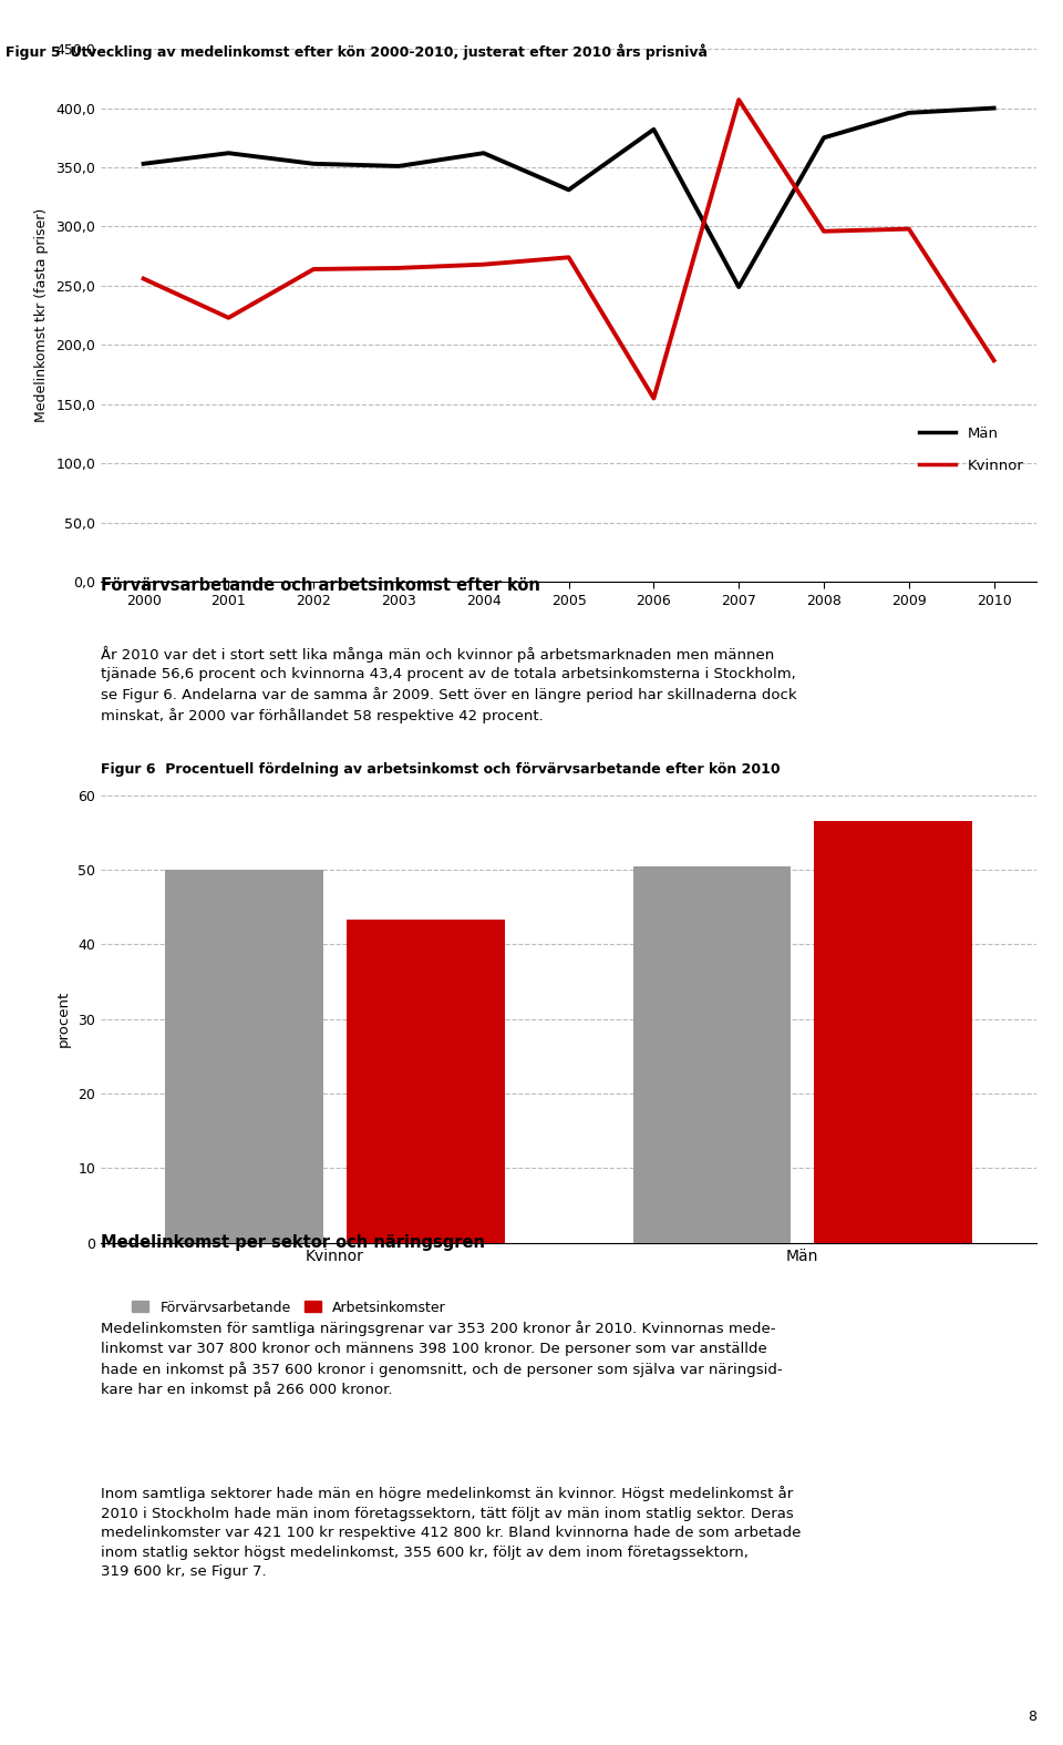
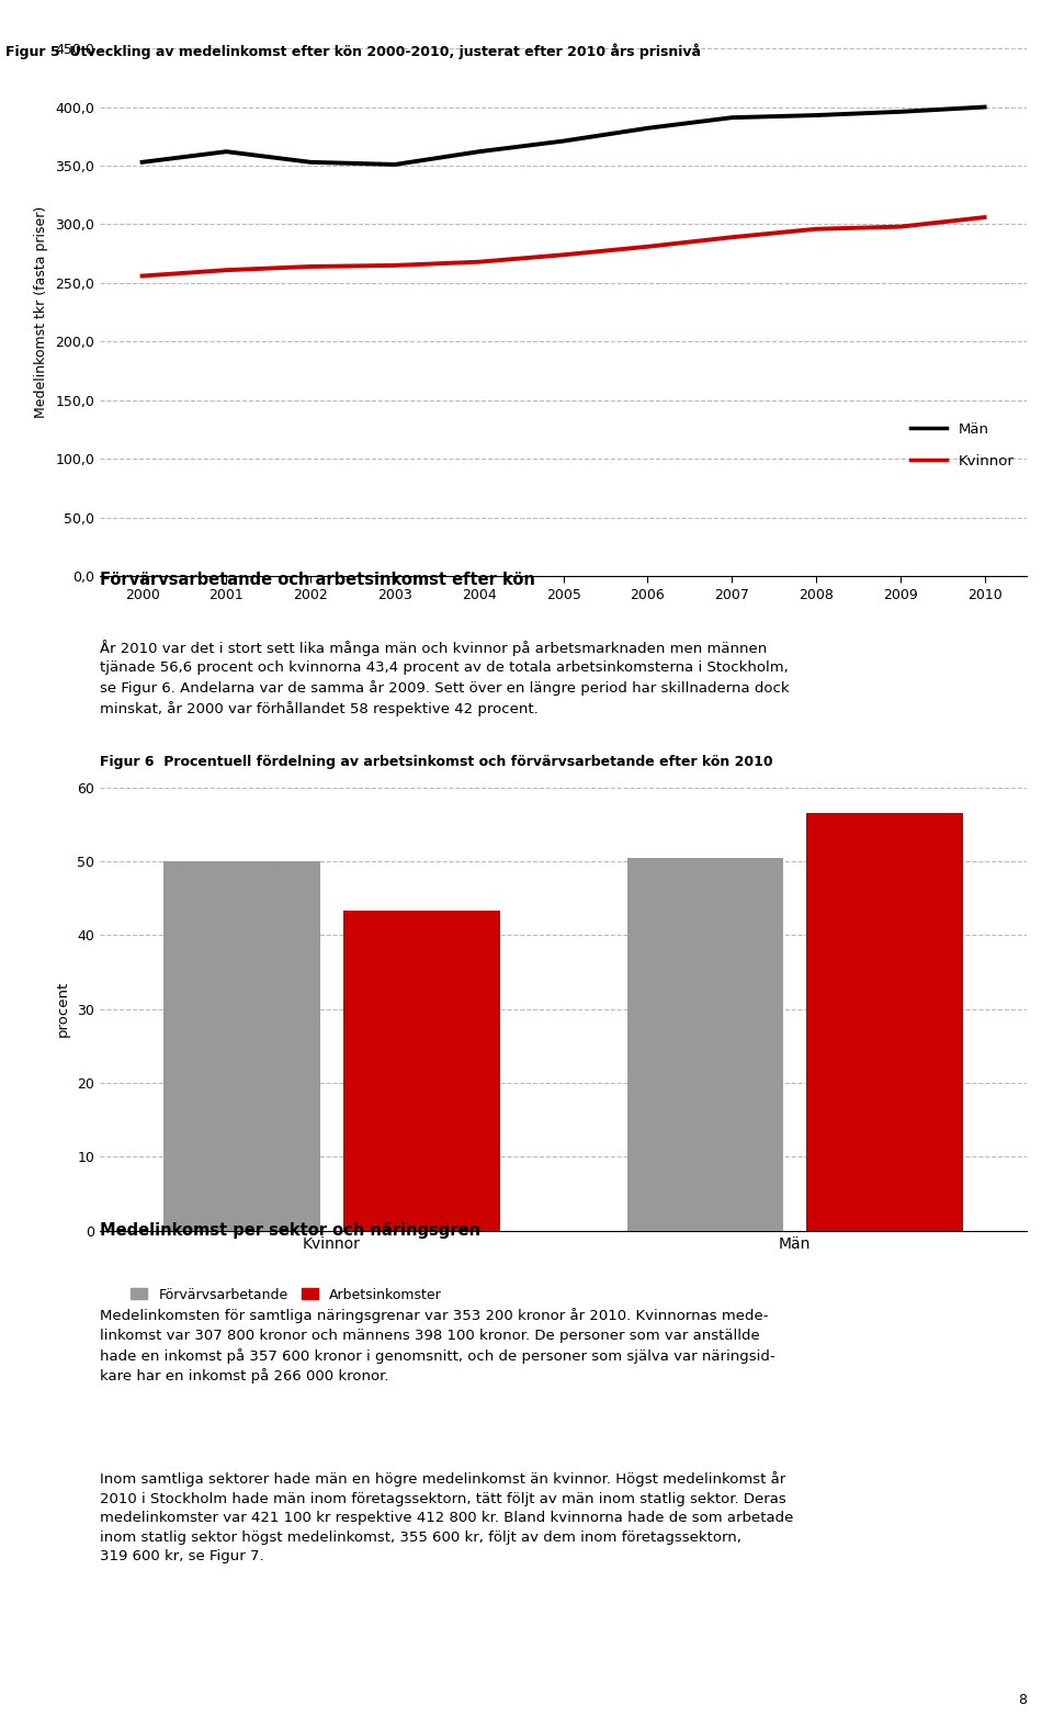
Kvinnor/2001: 223 -> 261
Män/2005: 331 -> 371
Kvinnor/2006: 155 -> 281
Män/2007: 249 -> 391
Kvinnor/2007: 407 -> 289
Män/2008: 375 -> 393
Kvinnor/2010: 187 -> 306
